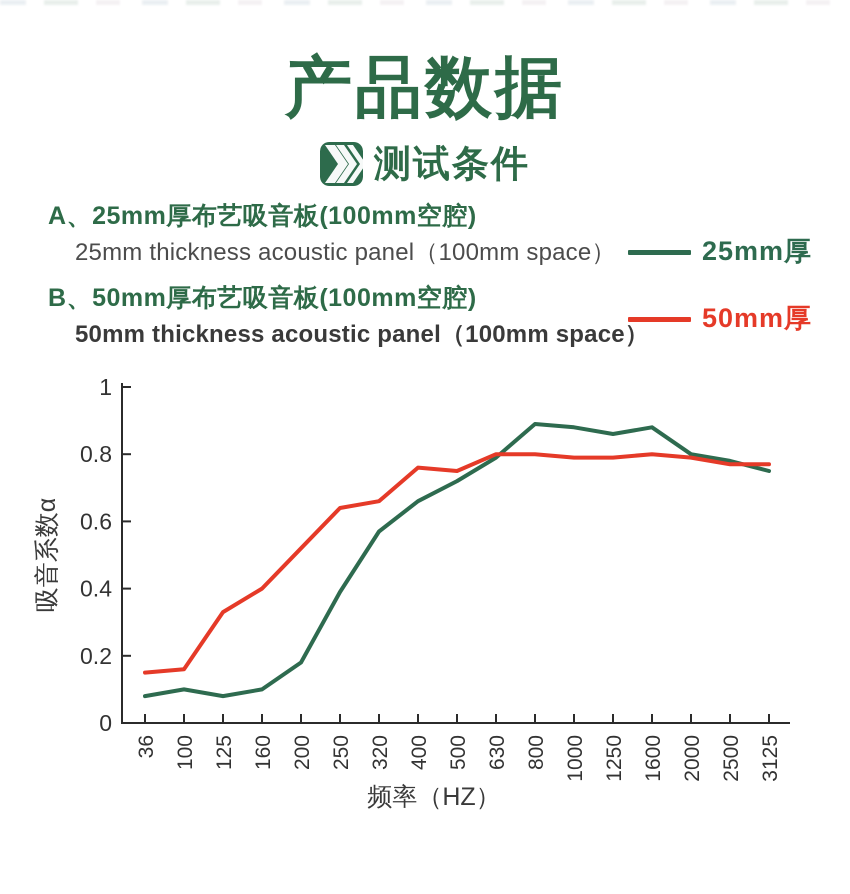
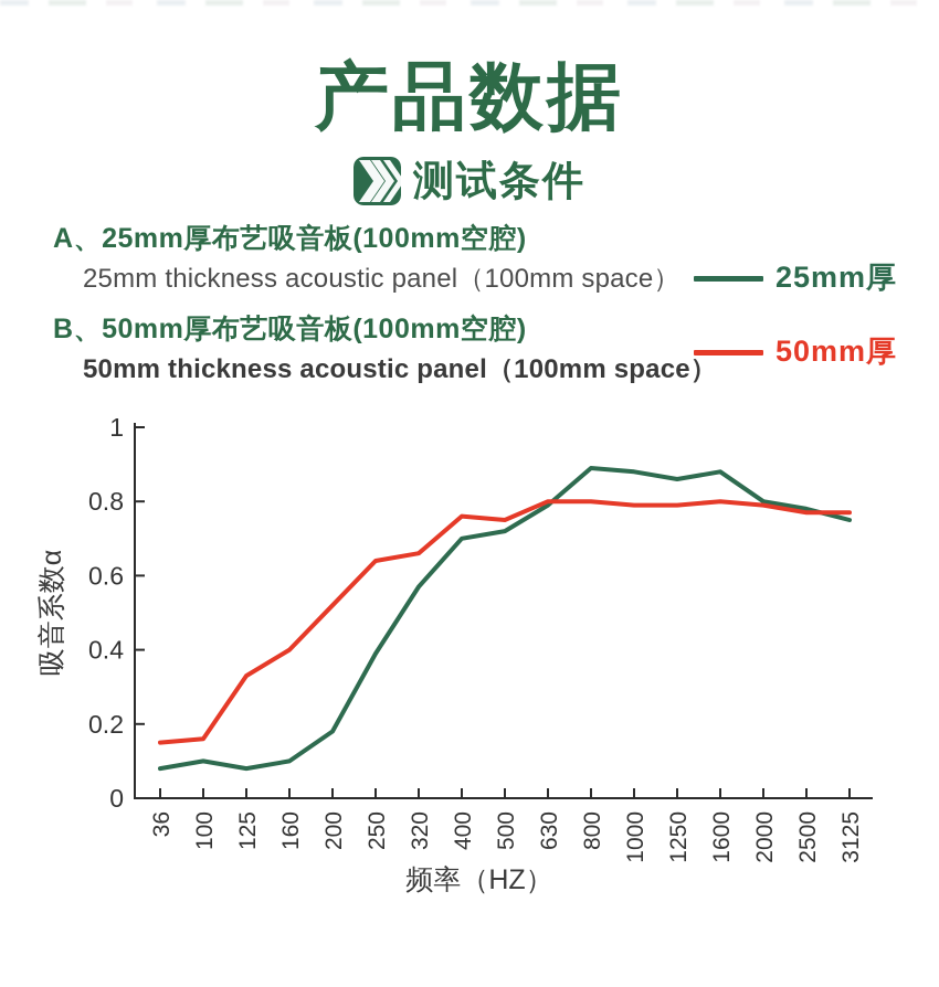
25mm厚/400: 0.66 -> 0.70
